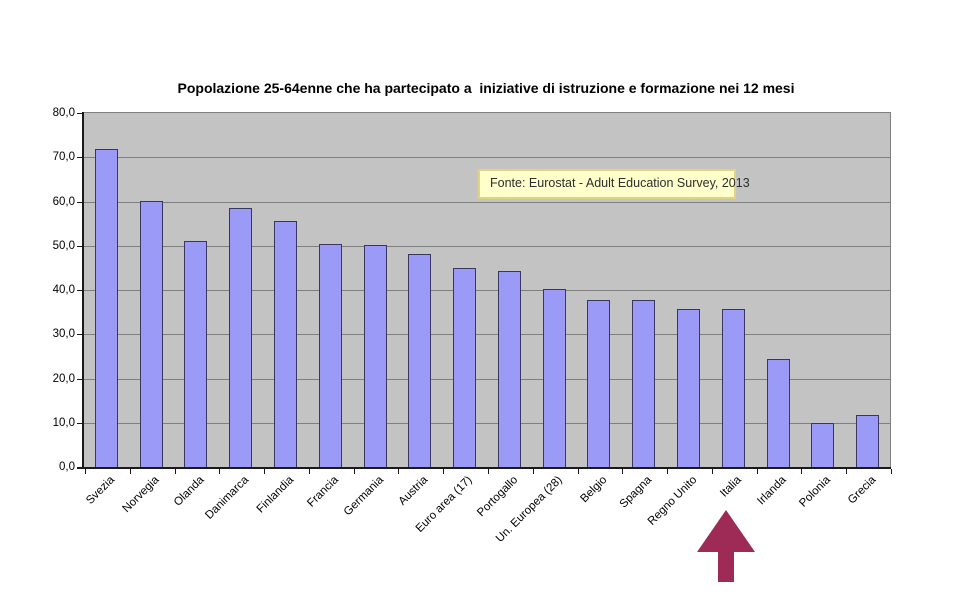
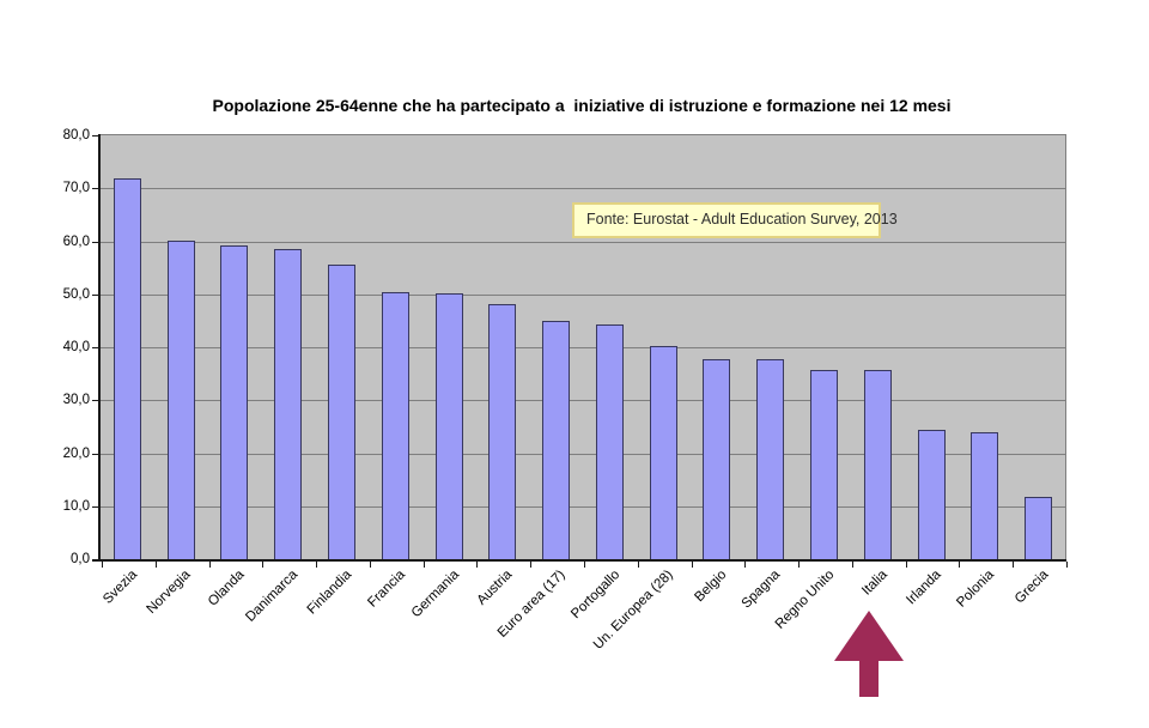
Olanda: 51 -> 59
Polonia: 10 -> 24
